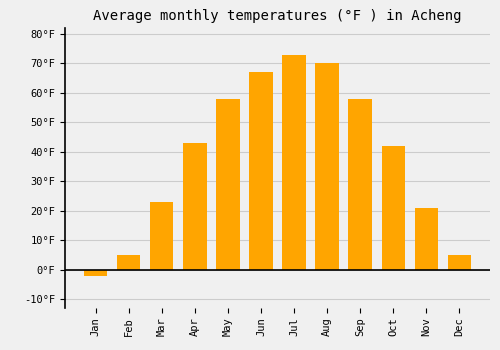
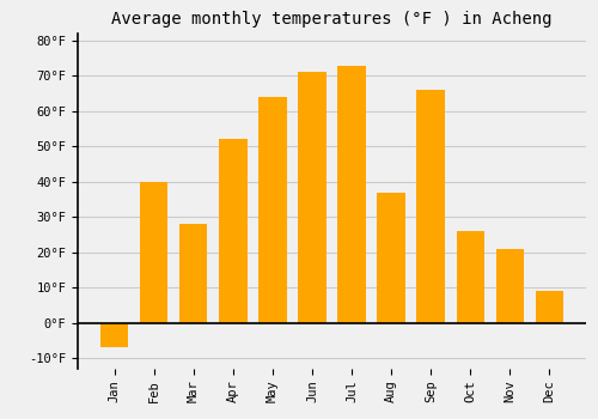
Jan: -2°F -> -7°F
Feb: 5°F -> 40°F
Mar: 23°F -> 28°F
Apr: 43°F -> 52°F
May: 58°F -> 64°F
Jun: 67°F -> 71°F
Aug: 70°F -> 37°F
Sep: 58°F -> 66°F
Oct: 42°F -> 26°F
Dec: 5°F -> 9°F
